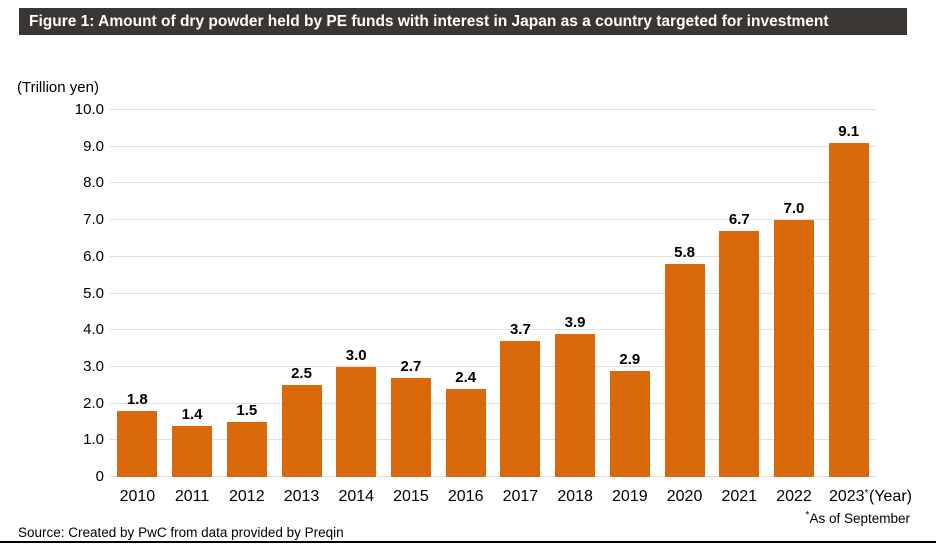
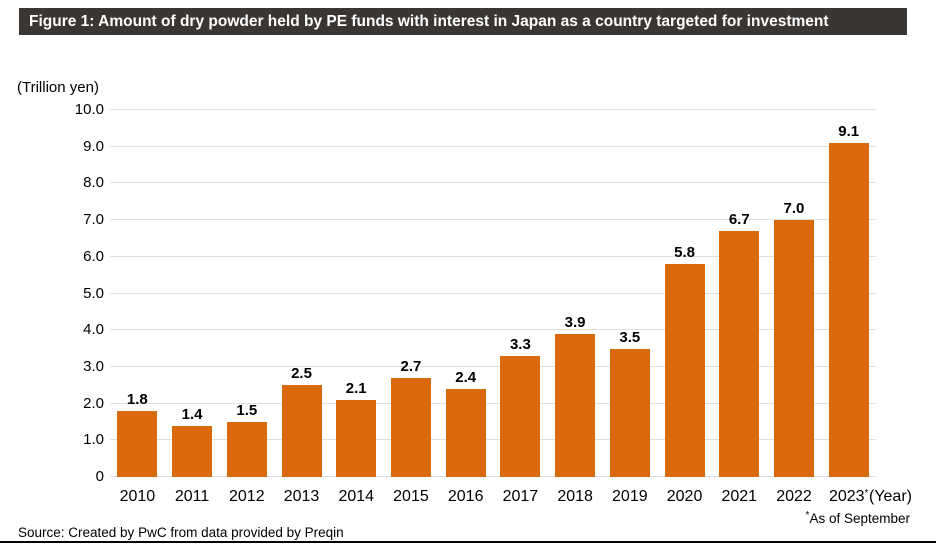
2014: 3.0 -> 2.1
2017: 3.7 -> 3.3
2019: 2.9 -> 3.5
